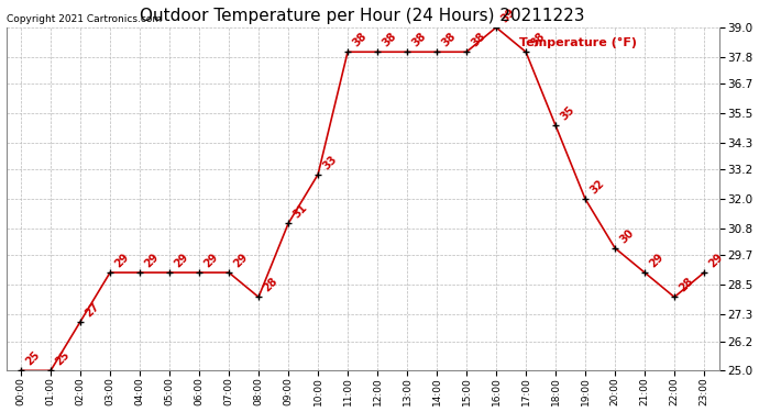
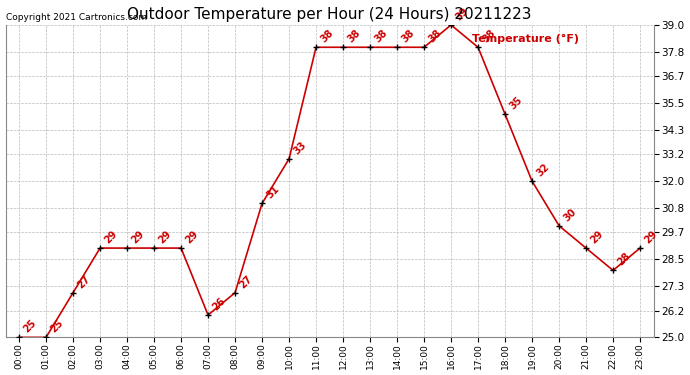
07:00: 29 -> 26
08:00: 28 -> 27
